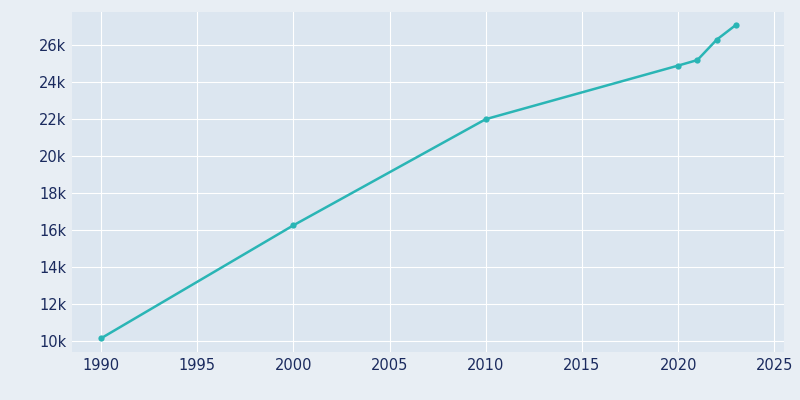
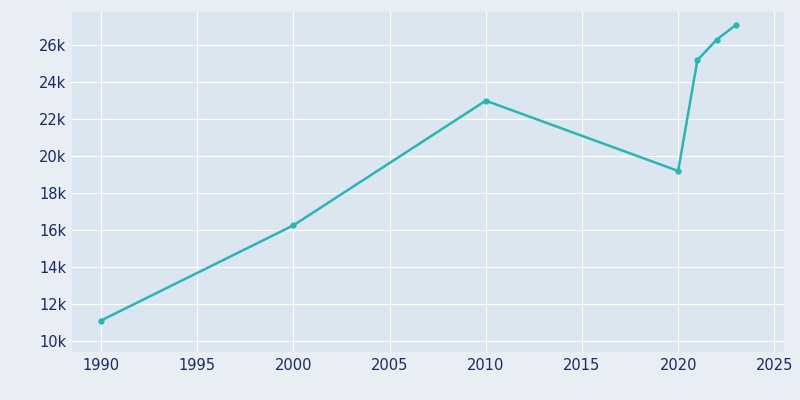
1990: 10.1k -> 11.1k
2010: 22.0k -> 23.0k
2020: 24.9k -> 19.2k
